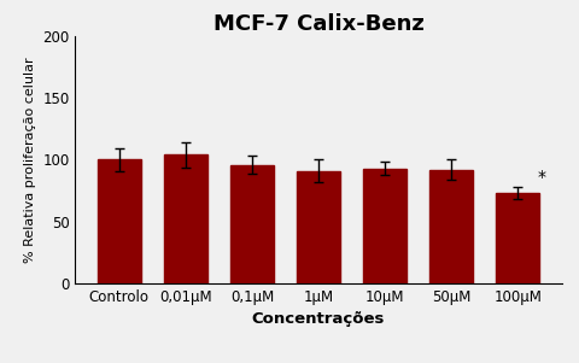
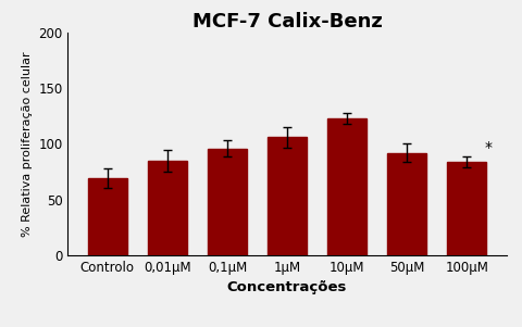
Controlo: 100 -> 69
0,01μM: 104 -> 85
1μM: 91 -> 106
10μM: 93 -> 123
100μM: 73 -> 84
